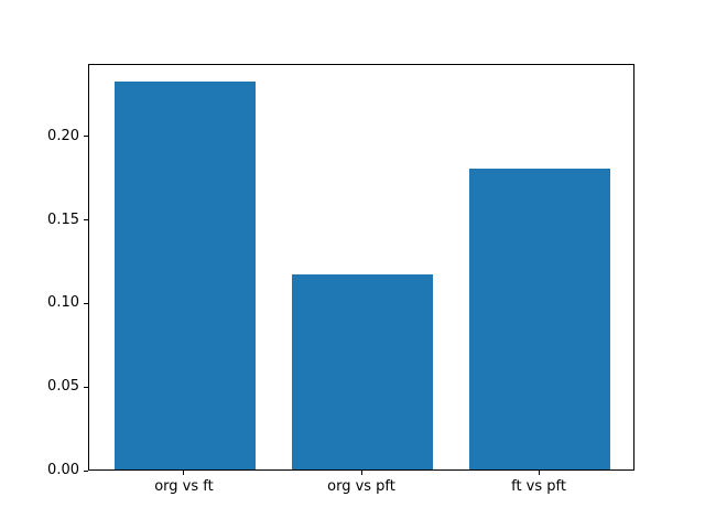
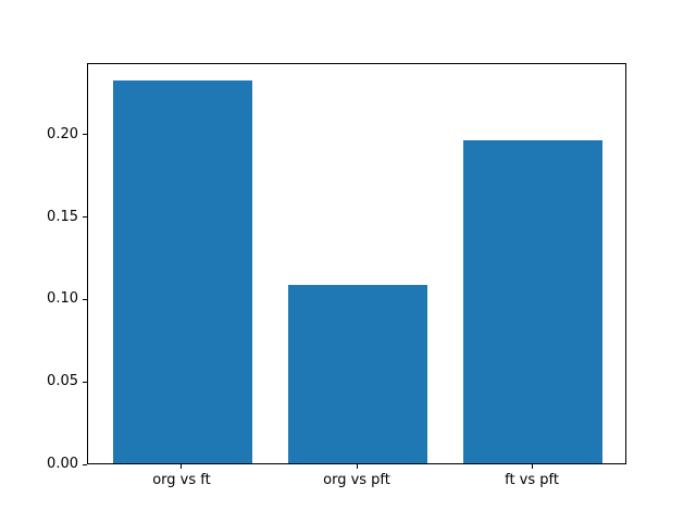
org vs pft: 0.117 -> 0.108
ft vs pft: 0.180 -> 0.196
